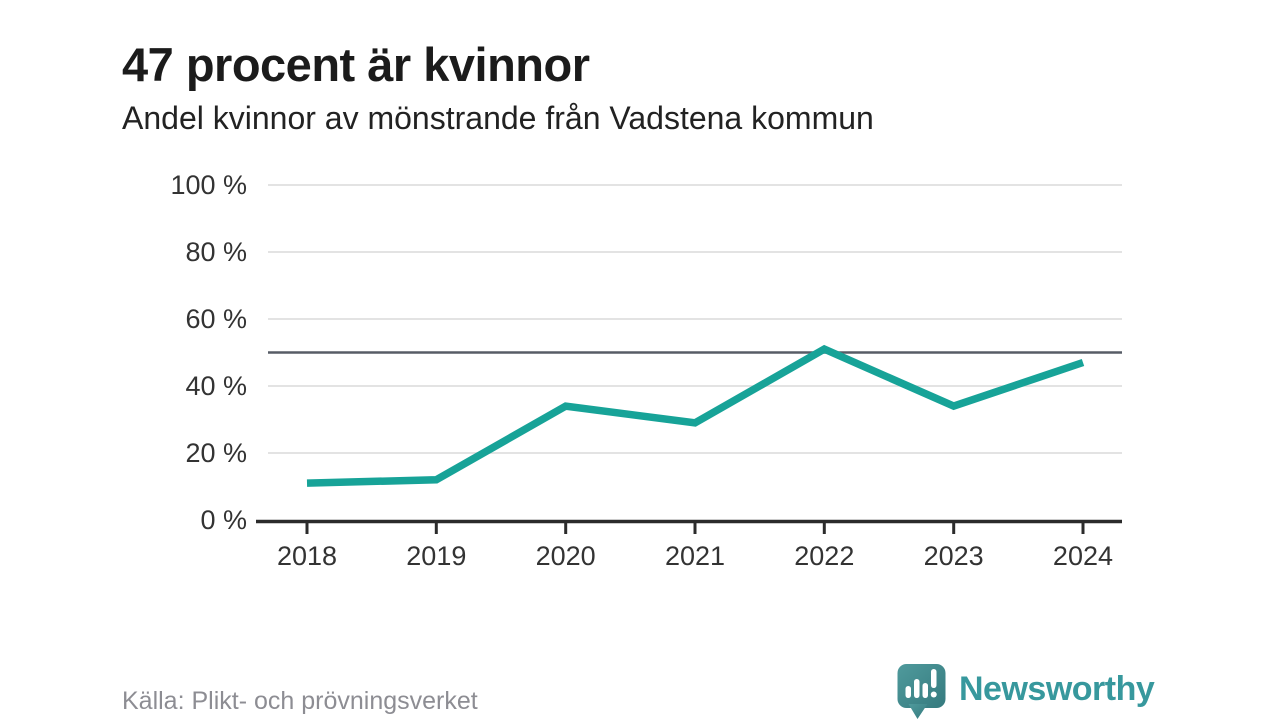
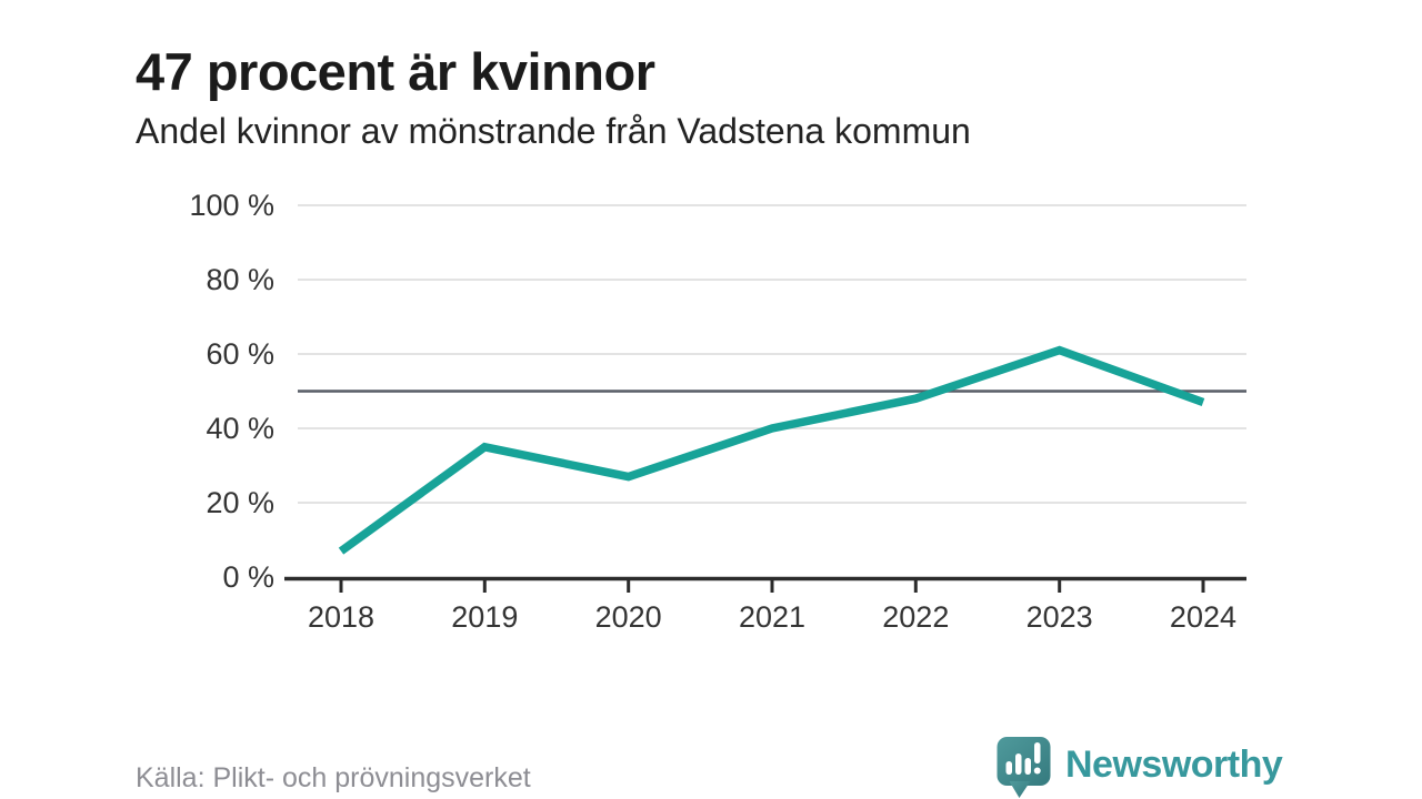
2018: 11% -> 7%
2019: 12% -> 35%
2020: 34% -> 27%
2021: 29% -> 40%
2022: 51% -> 48%
2023: 34% -> 61%
